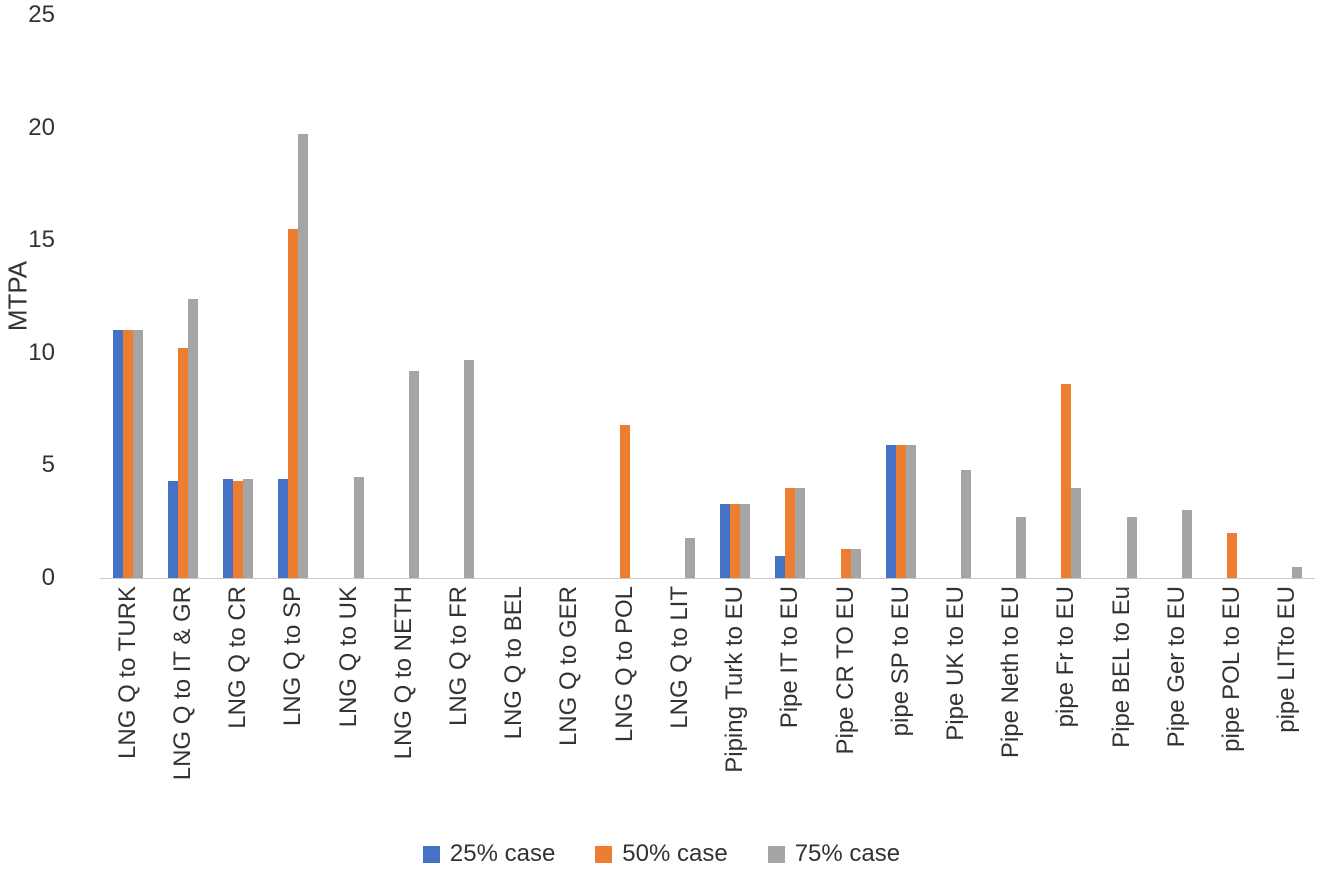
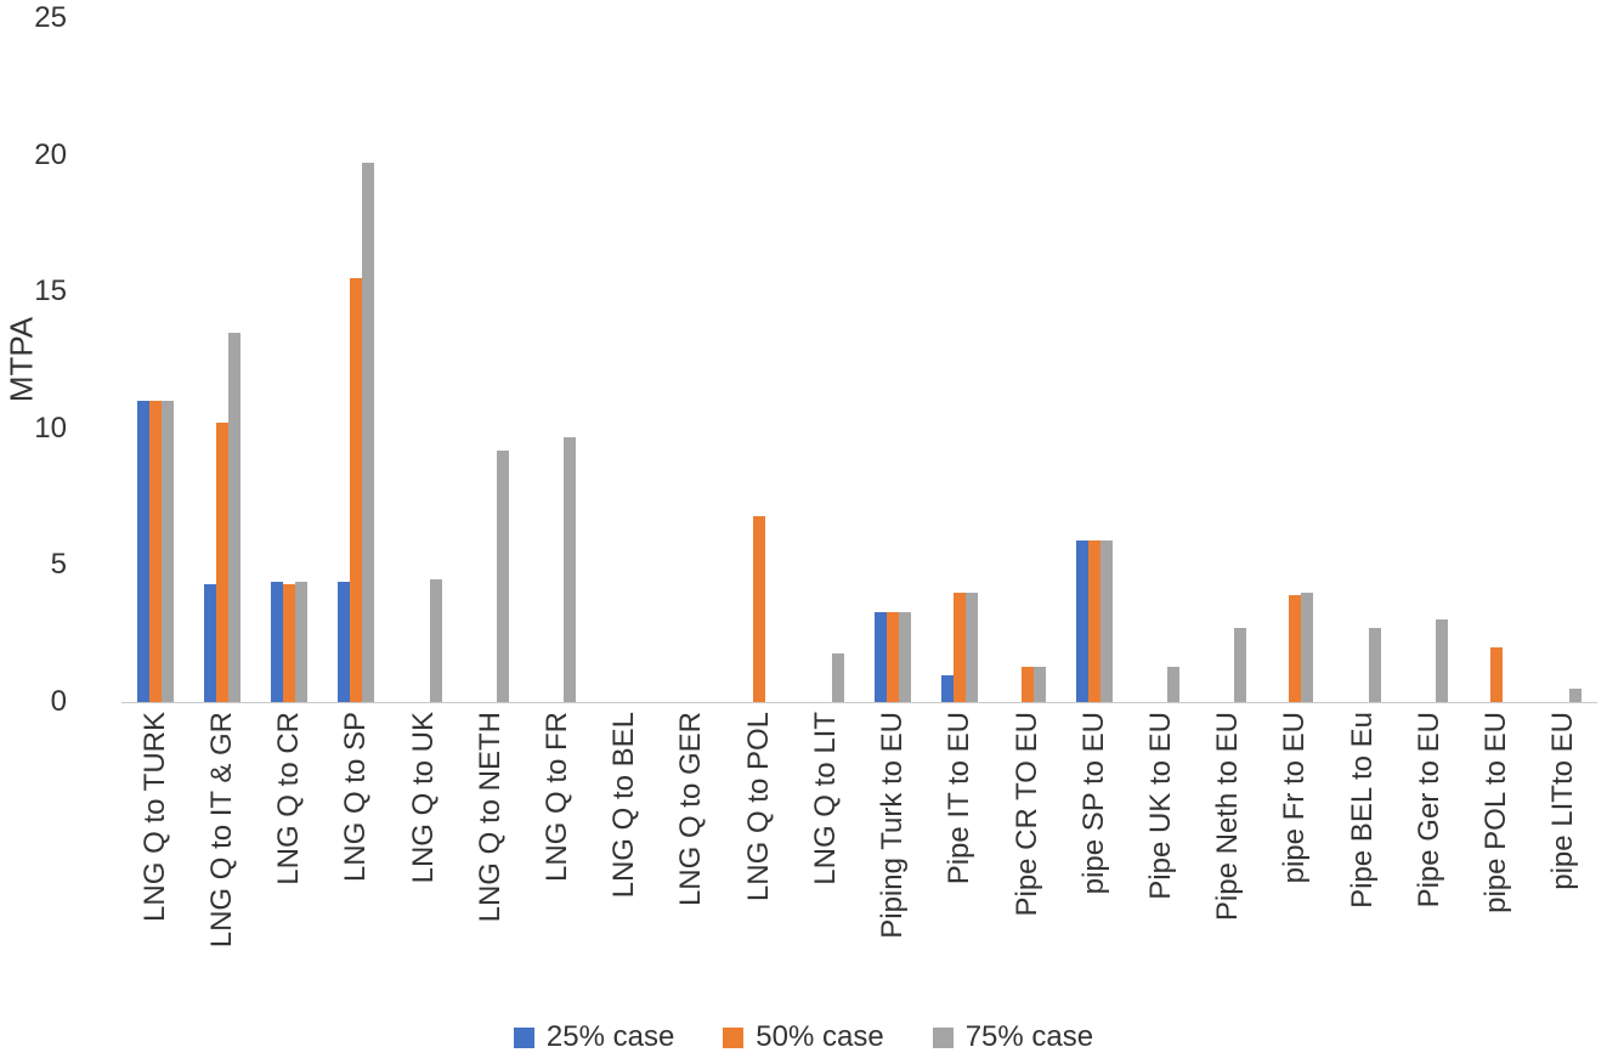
75% case/LNG Q to IT & GR: 12.4 -> 13.5
75% case/Pipe UK to EU: 4.8 -> 1.3
50% case/pipe Fr to EU: 8.6 -> 3.9
